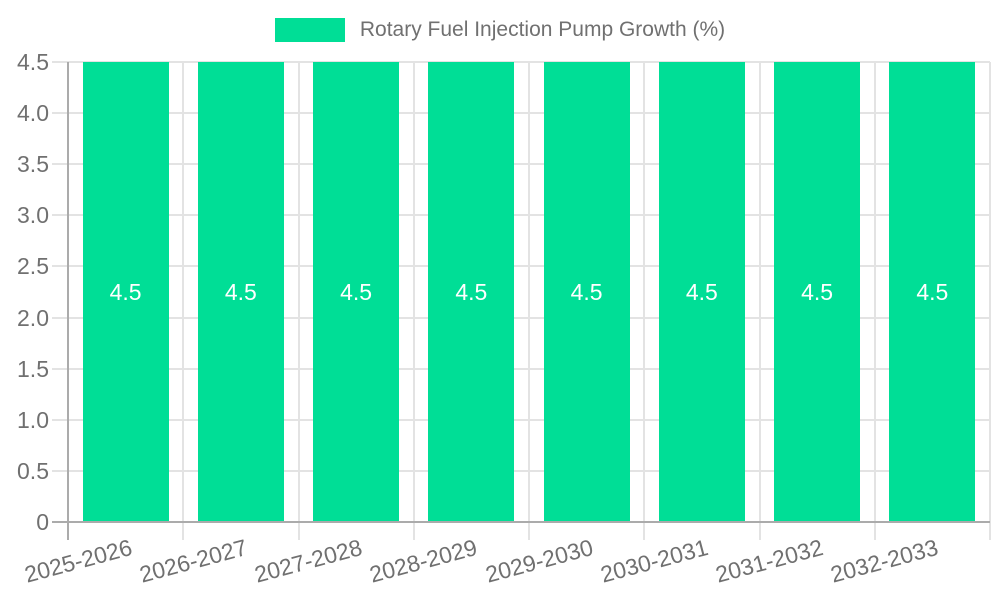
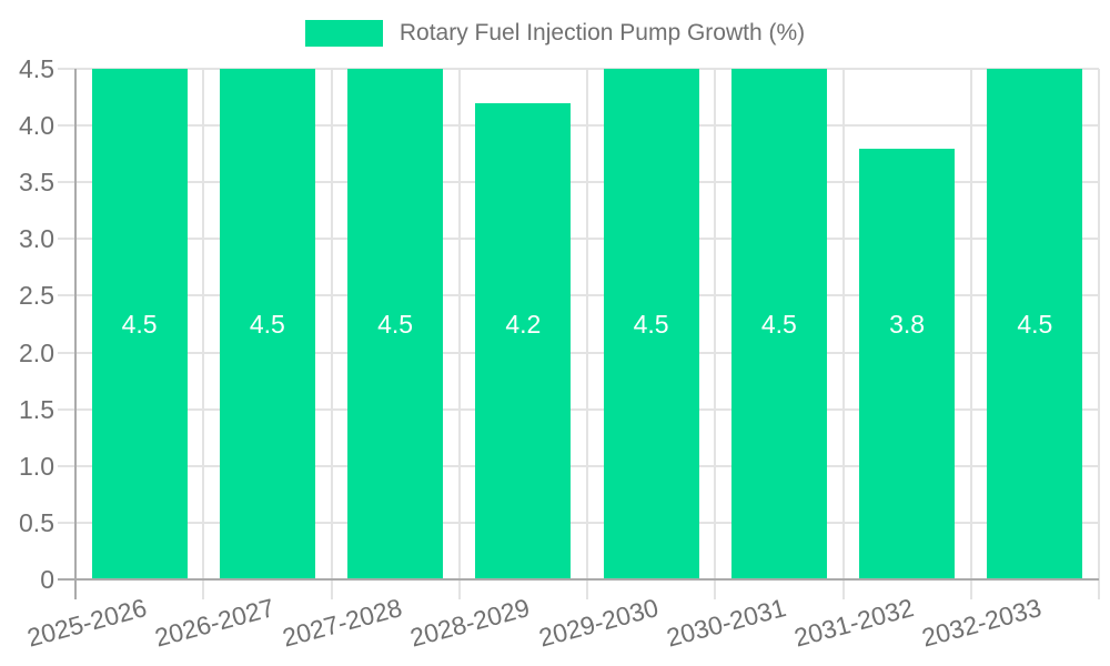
2028-2029: 4.5 -> 4.2
2031-2032: 4.5 -> 3.8
